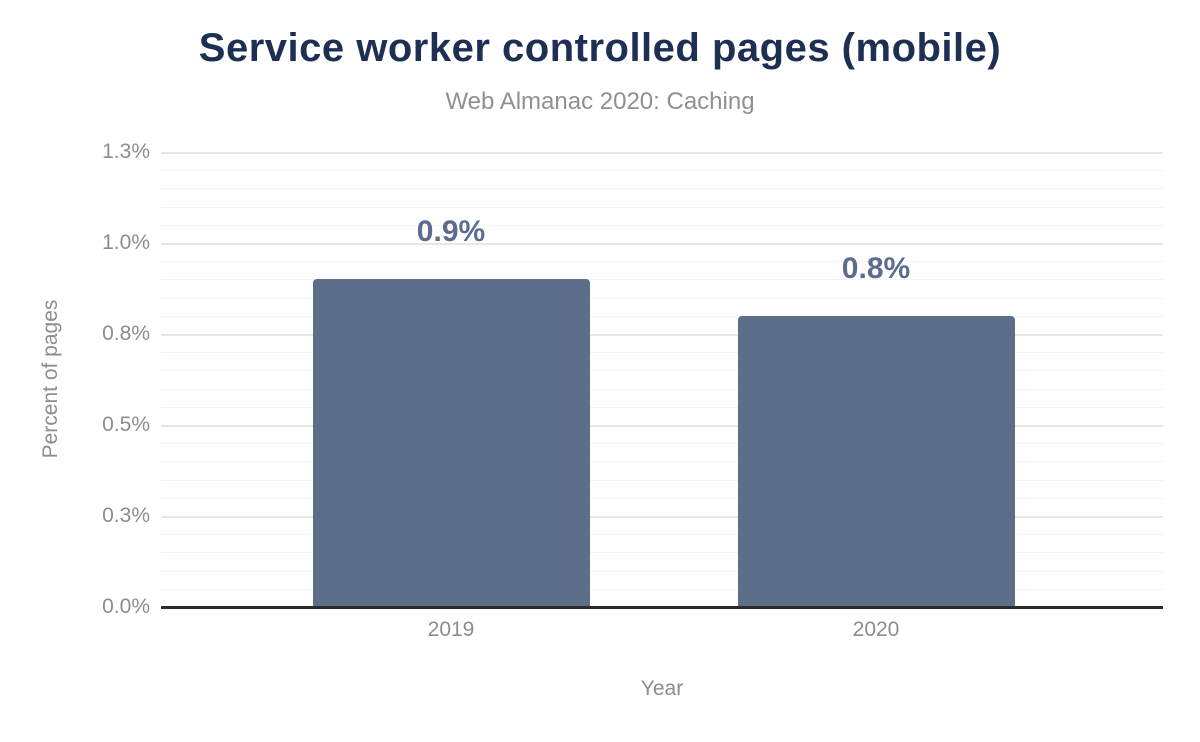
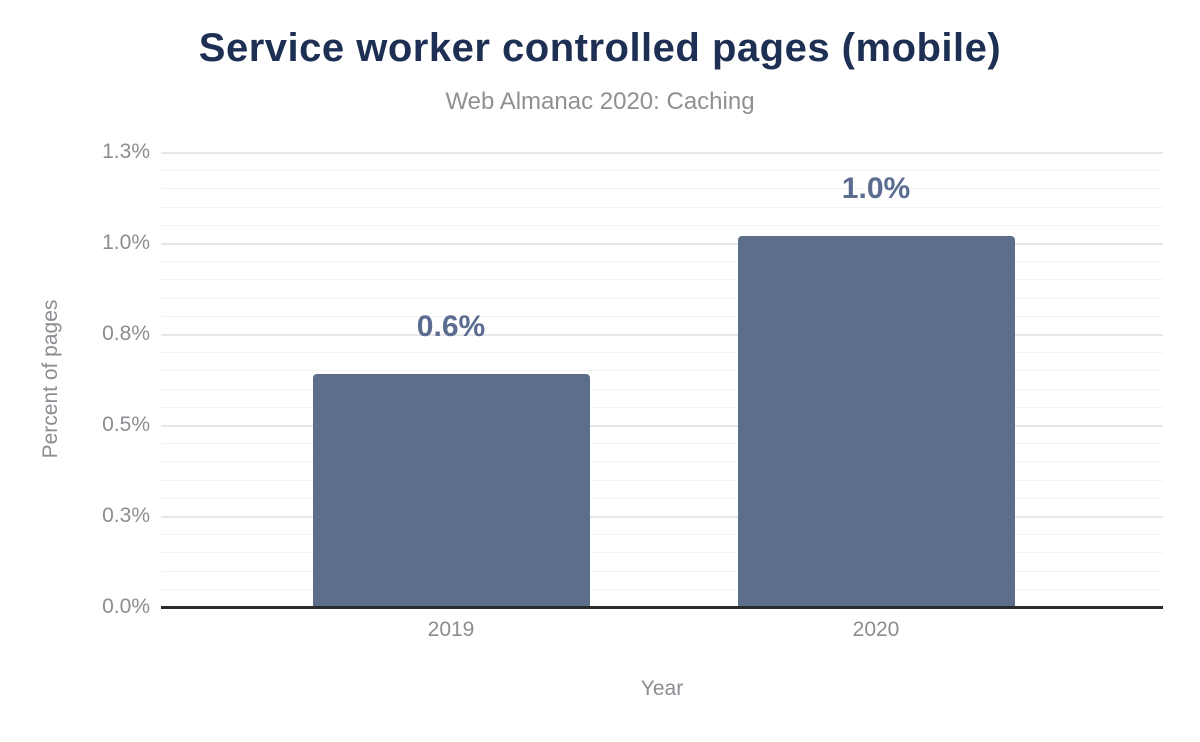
2019: 0.9% -> 0.6%
2020: 0.8% -> 1.0%
